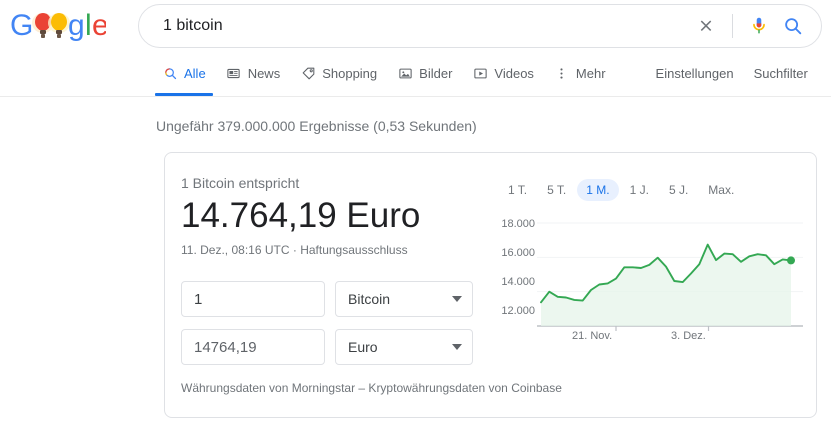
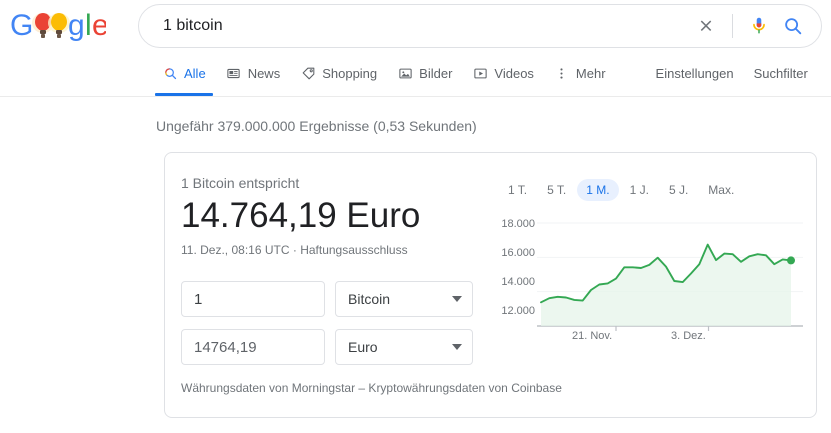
1: 14000 -> 13600
